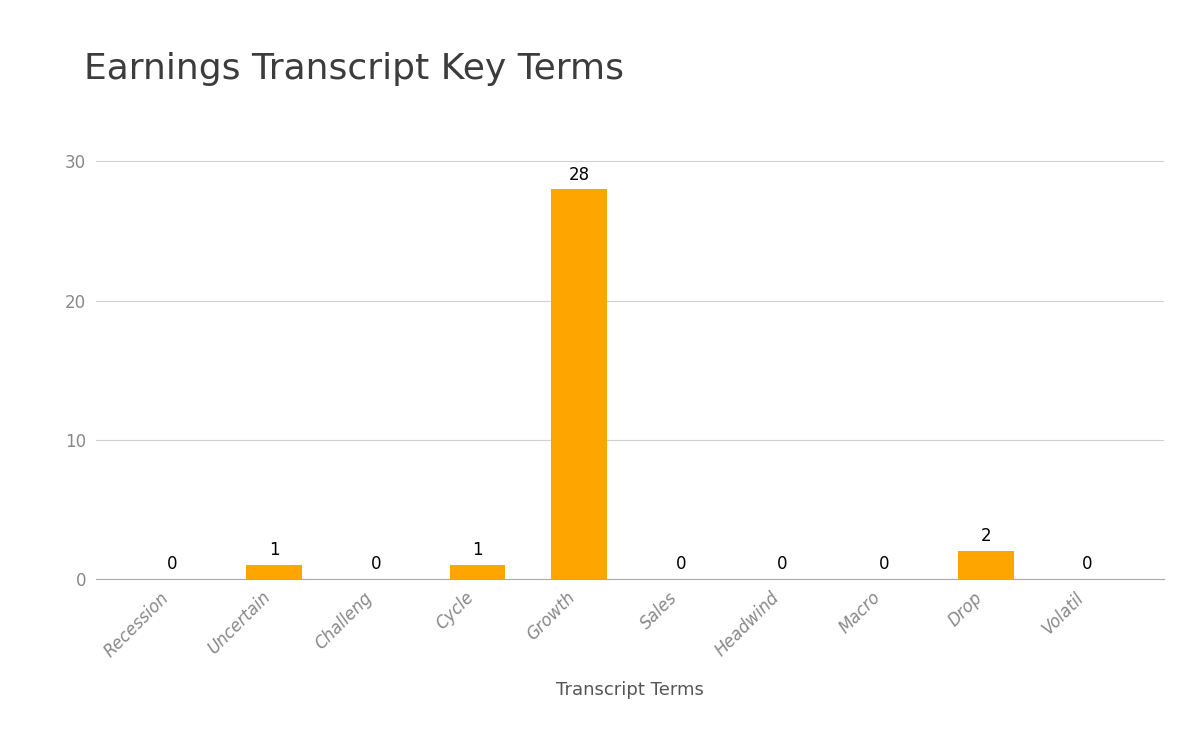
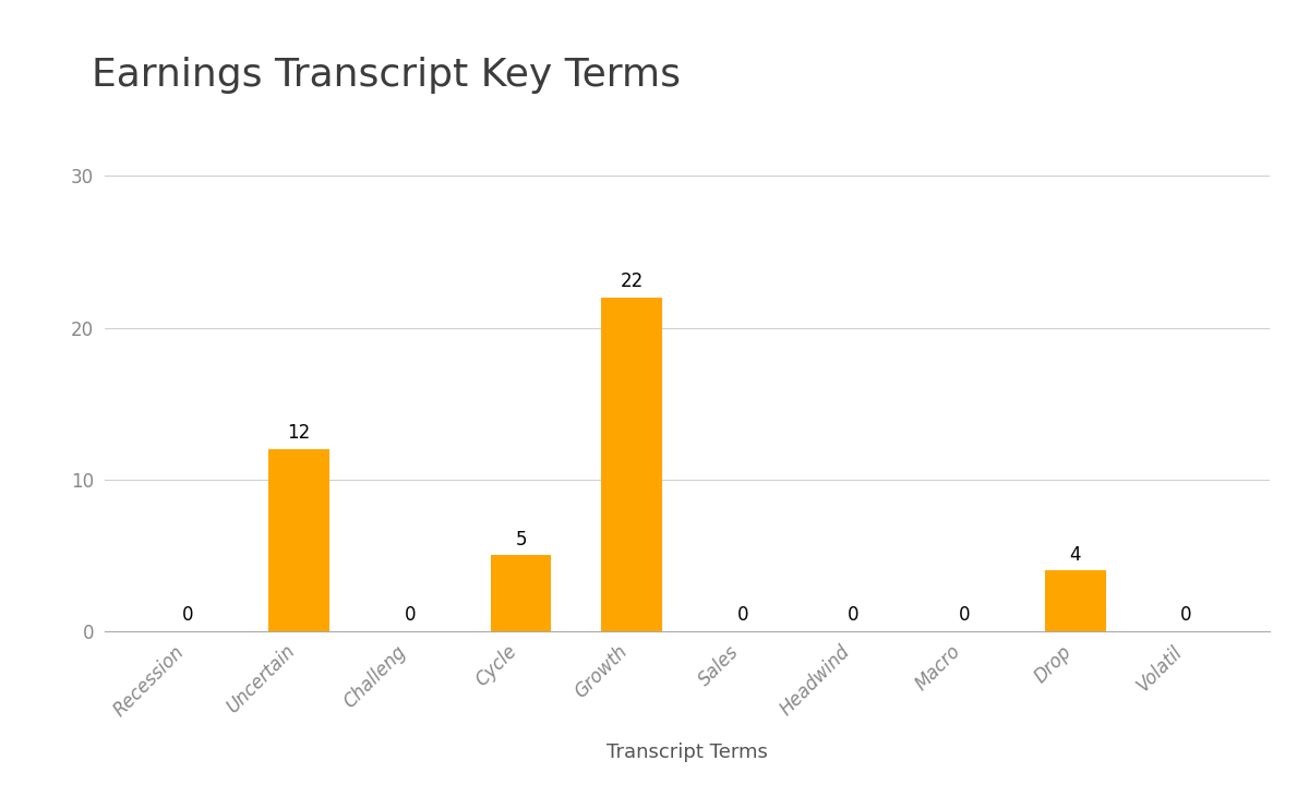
Uncertain: 1 -> 12
Cycle: 1 -> 5
Growth: 28 -> 22
Drop: 2 -> 4
